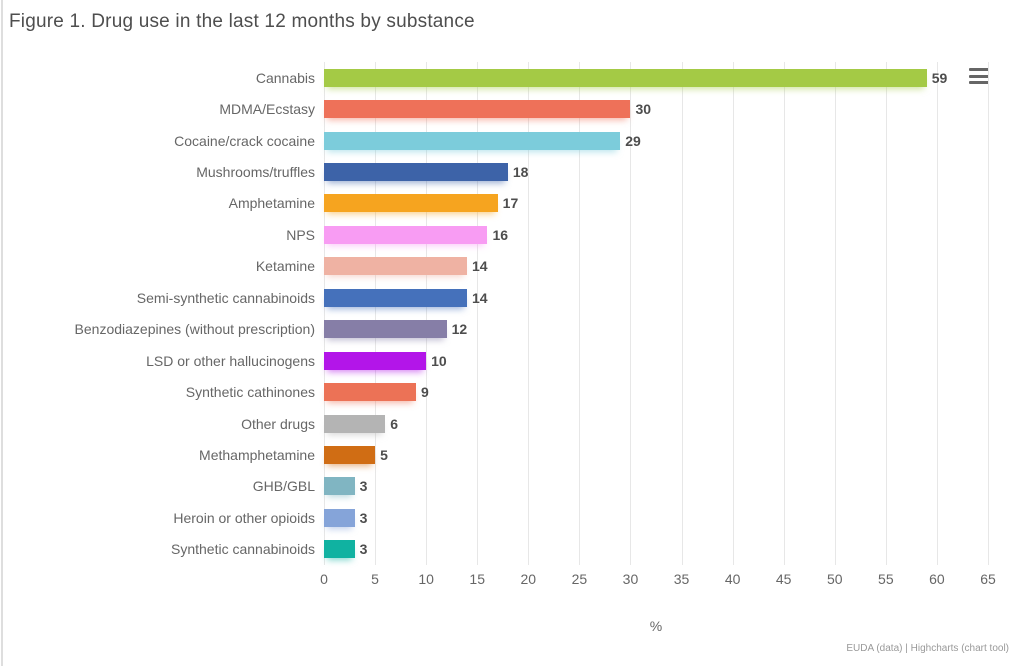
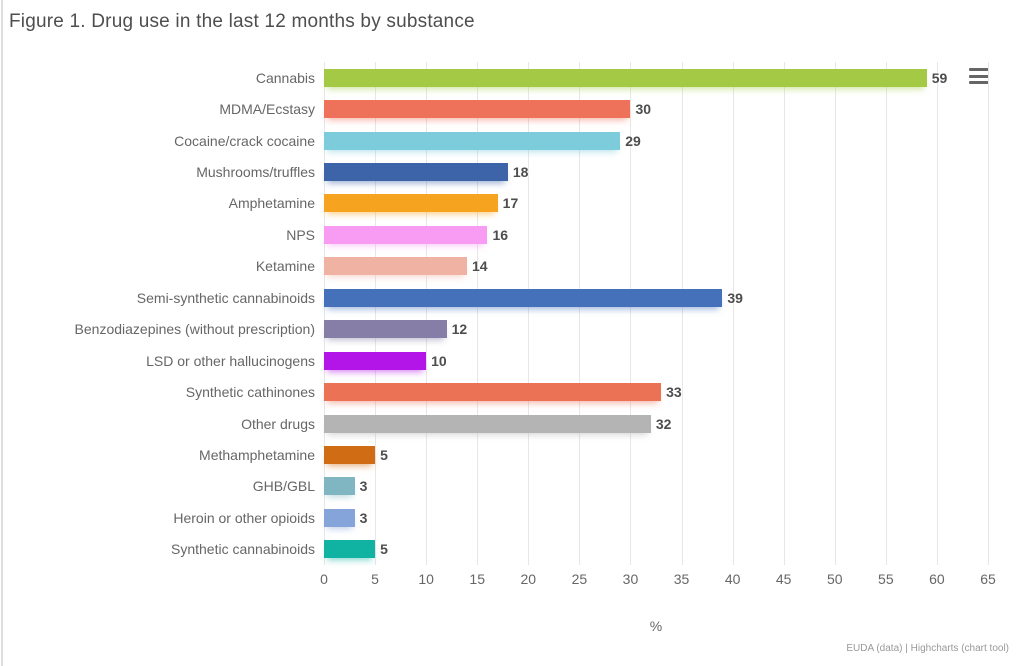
Semi-synthetic cannabinoids: 14 -> 39
Synthetic cathinones: 9 -> 33
Other drugs: 6 -> 32
Synthetic cannabinoids: 3 -> 5
